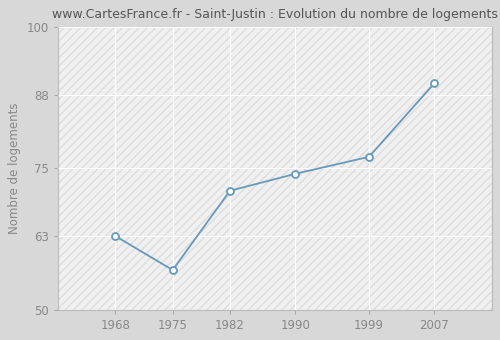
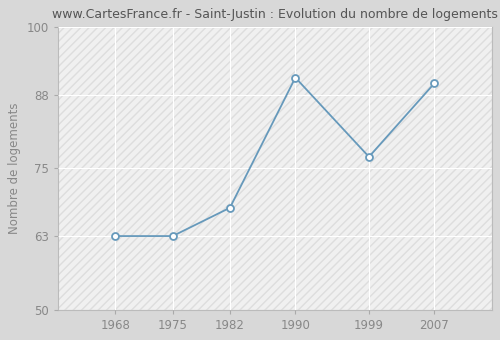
1975: 57 -> 63
1982: 71 -> 68
1990: 74 -> 91
